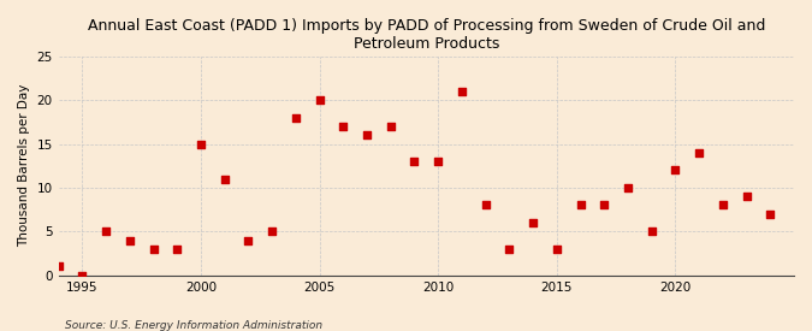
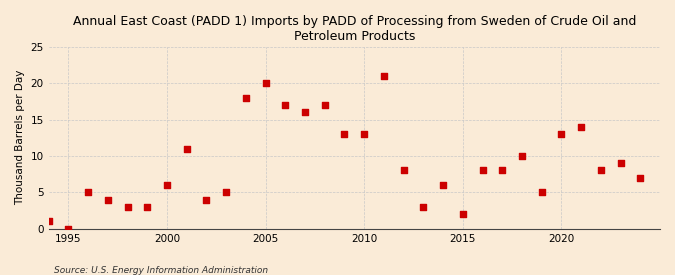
2000: 15 -> 6
2015: 3 -> 2
2020: 12 -> 13
